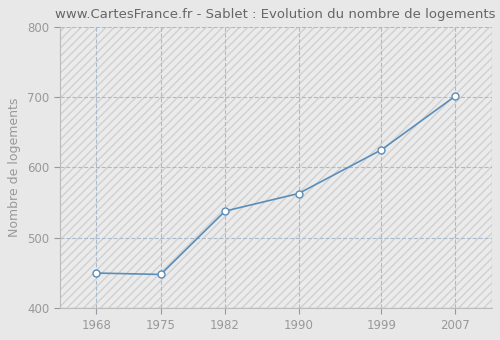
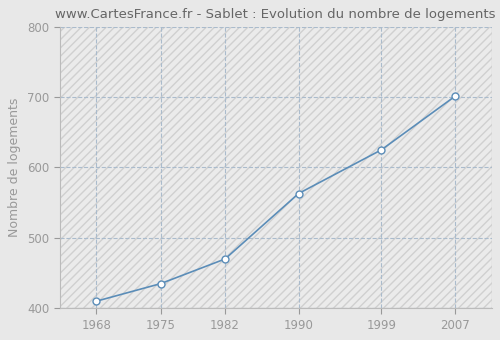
1968: 450 -> 410
1975: 448 -> 435
1982: 538 -> 470
